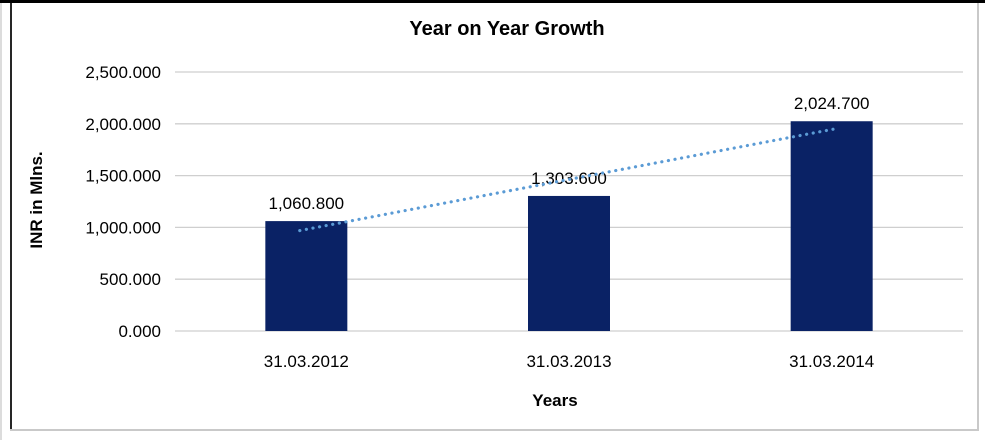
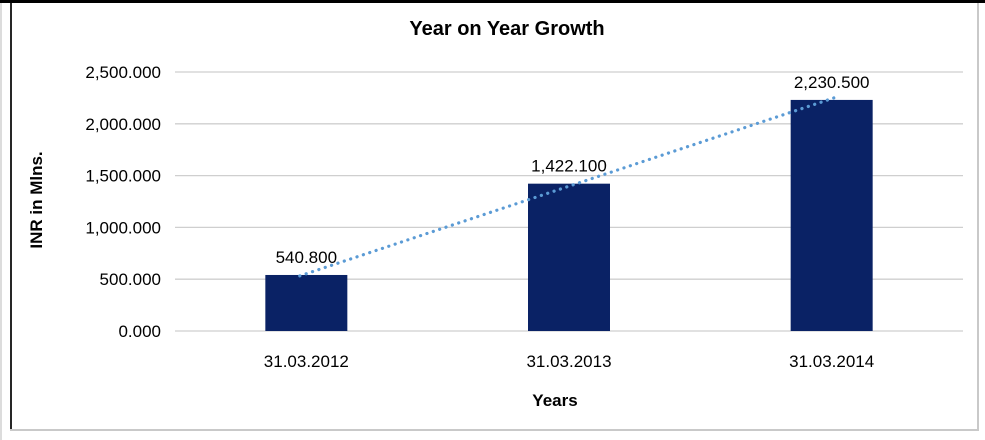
31.03.2012: 1,060.800 -> 540.800
31.03.2013: 1,303.600 -> 1,422.100
31.03.2014: 2,024.700 -> 2,230.500
